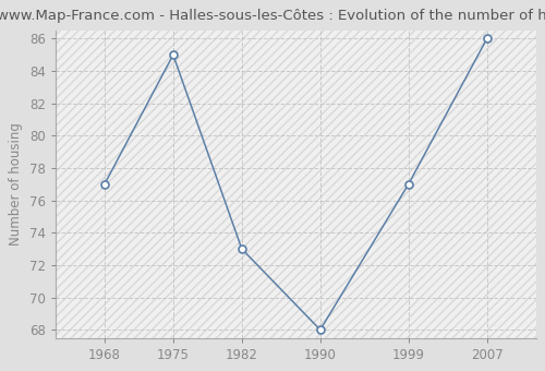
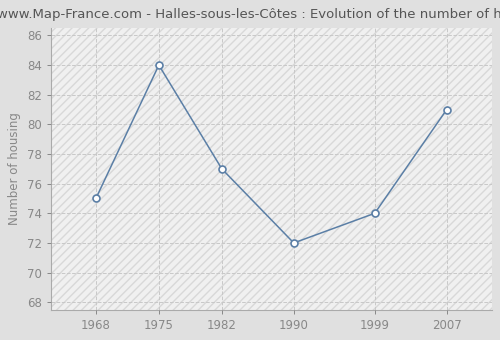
1968: 77 -> 75
1975: 85 -> 84
1982: 73 -> 77
1990: 68 -> 72
1999: 77 -> 74
2007: 86 -> 81
